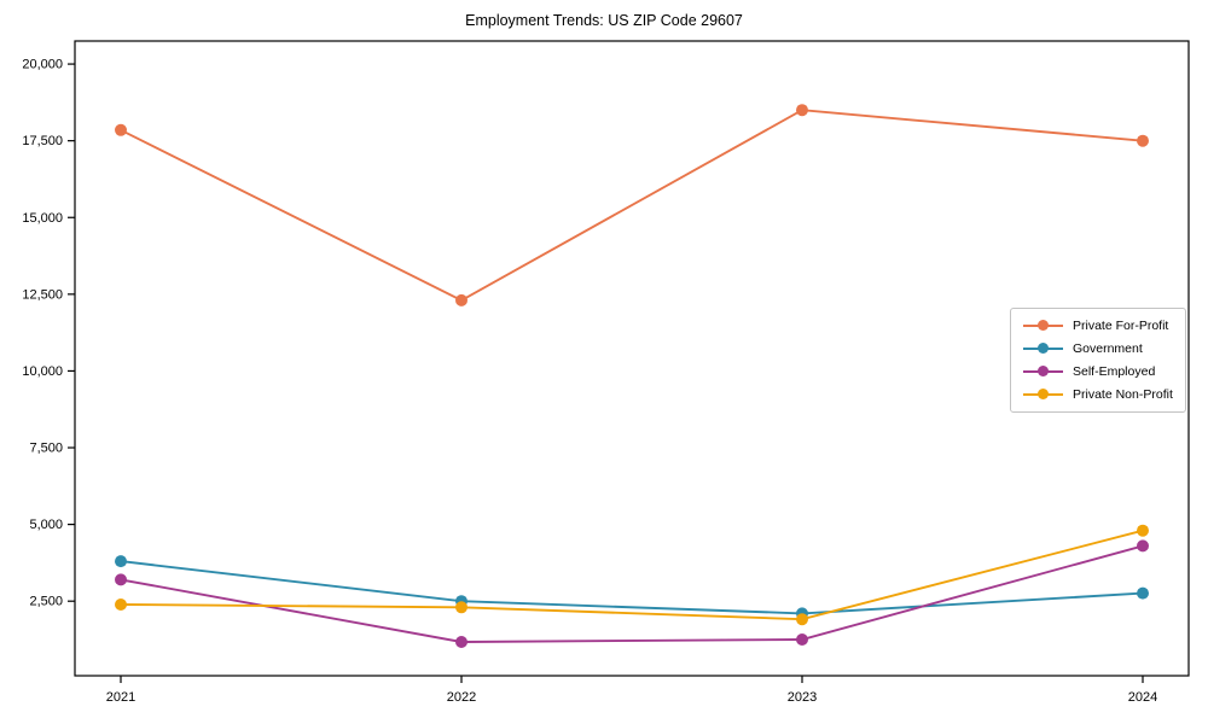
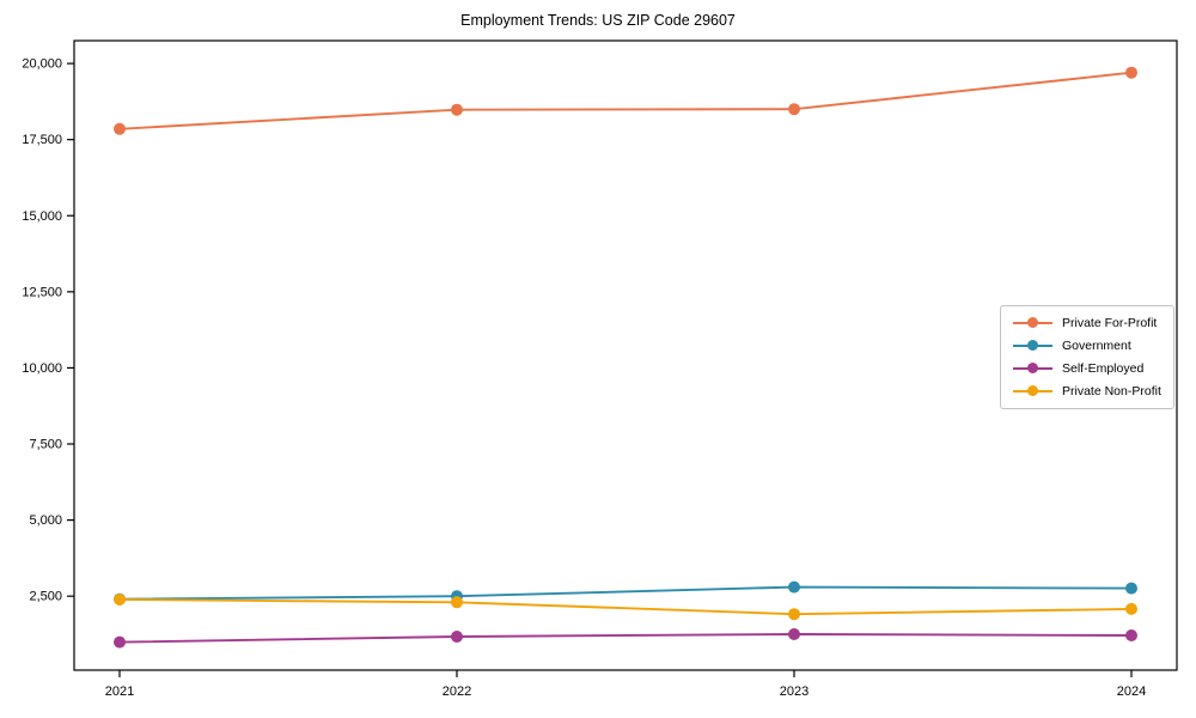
Government/2021: 3800 -> 2400
Self-Employed/2021: 3200 -> 1000
Private For-Profit/2022: 12300 -> 18500
Government/2023: 2100 -> 2800
Private For-Profit/2024: 17500 -> 19700
Self-Employed/2024: 4300 -> 1200
Private Non-Profit/2024: 4800 -> 2100
